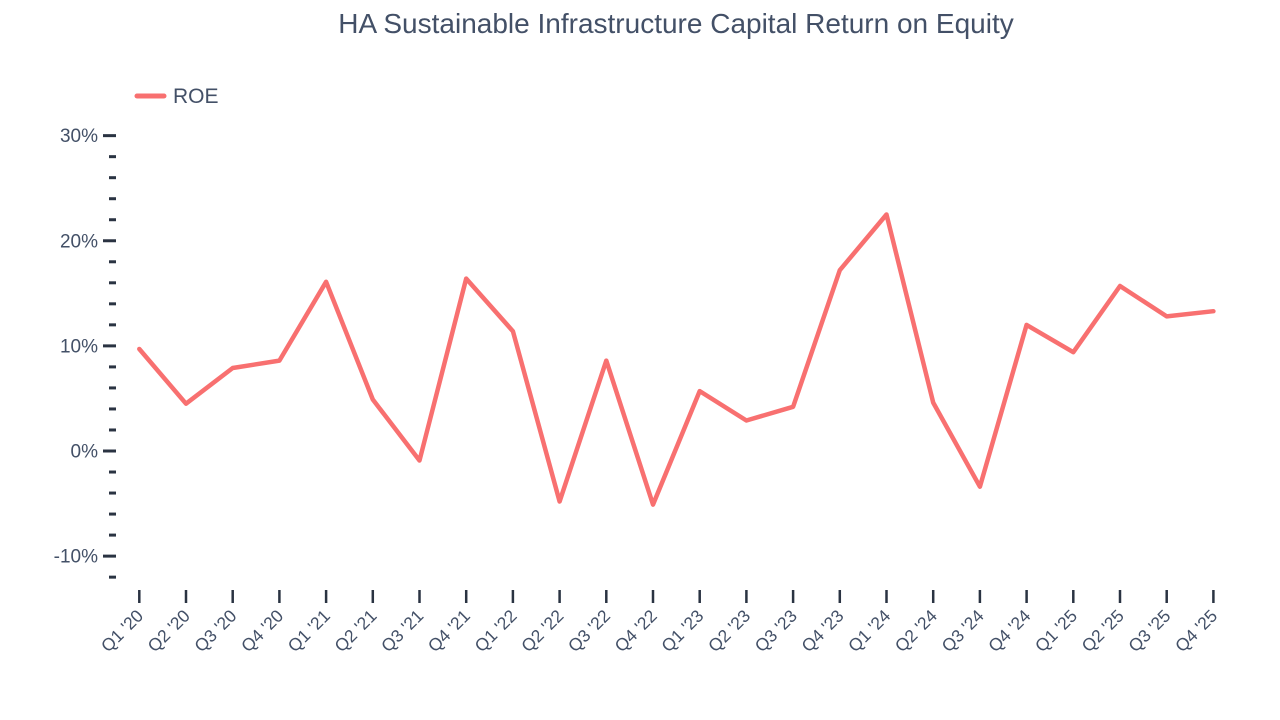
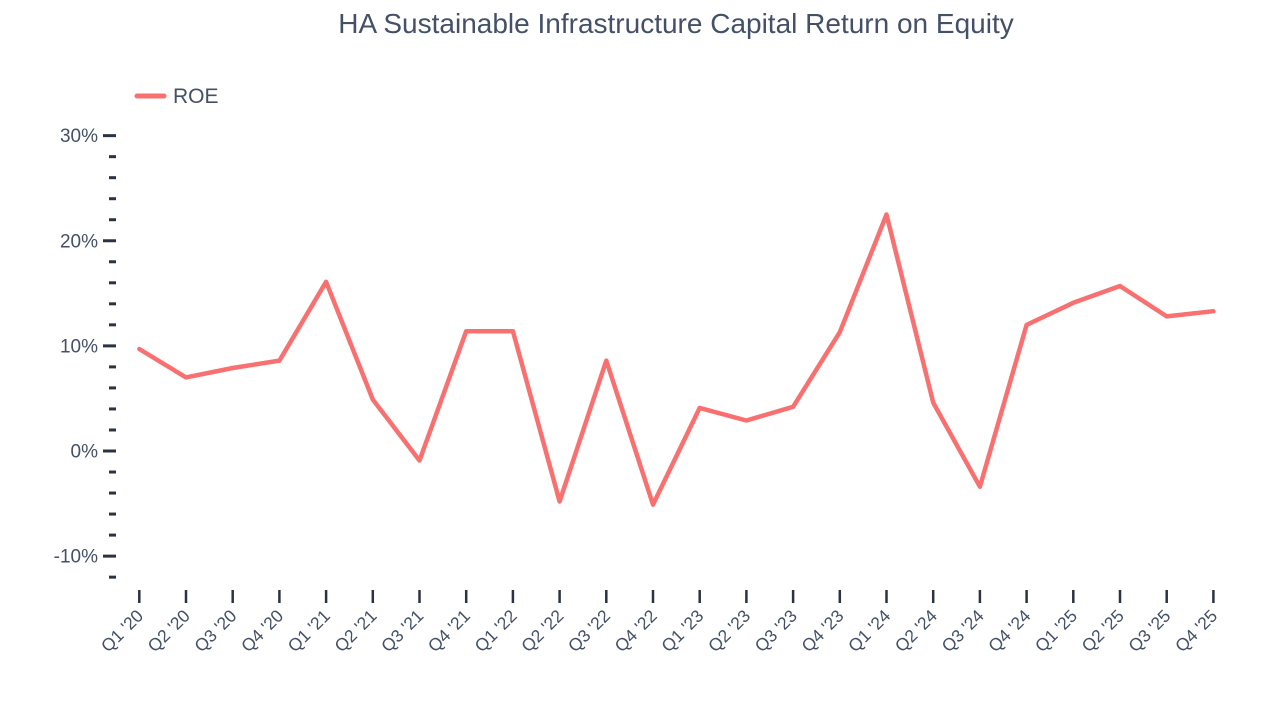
Q2 '20: 4.5% -> 7.0%
Q4 '21: 16.4% -> 11.4%
Q1 '23: 5.7% -> 4.1%
Q4 '23: 17.2% -> 11.3%
Q1 '25: 9.4% -> 14.1%
